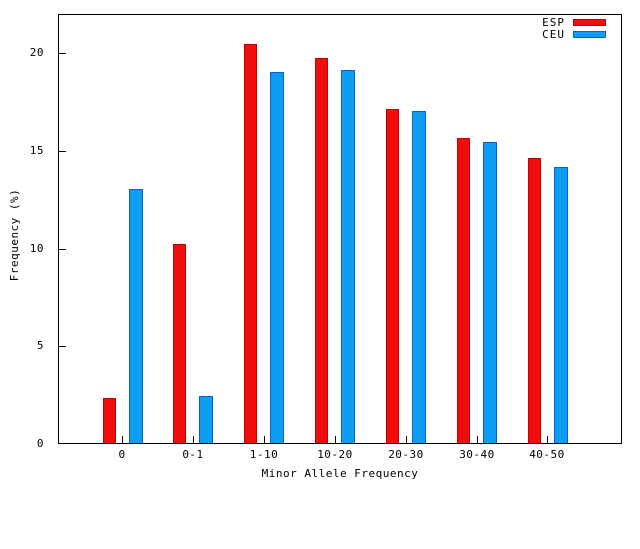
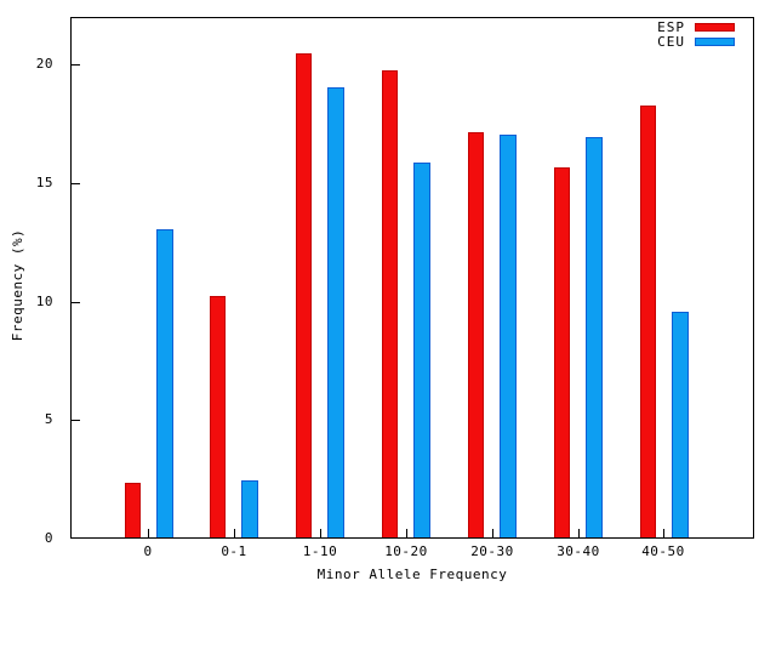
CEU/10-20: 19.1 -> 15.8
CEU/30-40: 15.4 -> 16.9
ESP/40-50: 14.6 -> 18.2
CEU/40-50: 14.1 -> 9.5
